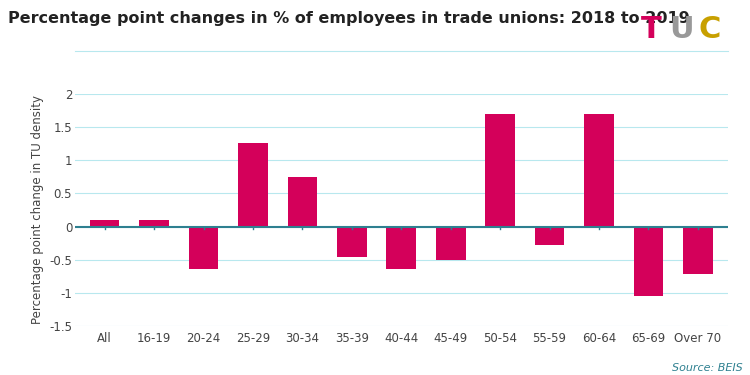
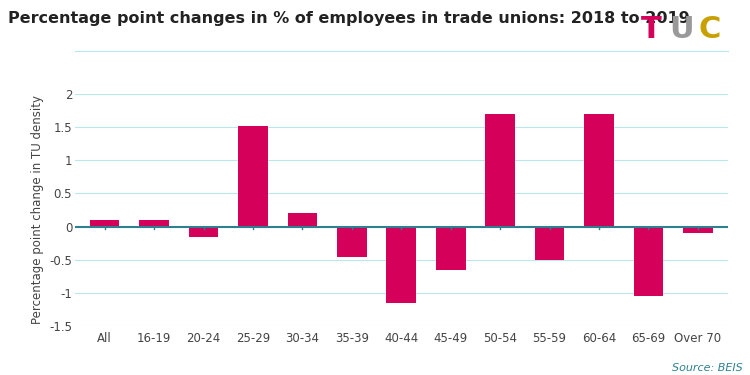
20-24: -0.64 -> -0.15
25-29: 1.26 -> 1.52
30-34: 0.74 -> 0.20
40-44: -0.64 -> -1.15
45-49: -0.50 -> -0.65
55-59: -0.28 -> -0.50
Over 70: -0.72 -> -0.10
